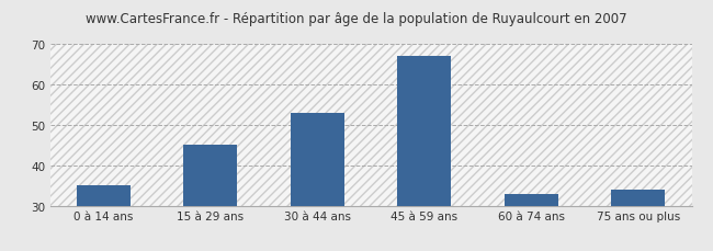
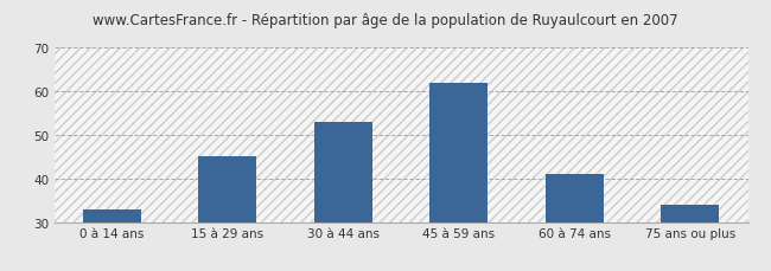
0 à 14 ans: 35 -> 33
45 à 59 ans: 67 -> 62
60 à 74 ans: 33 -> 41
